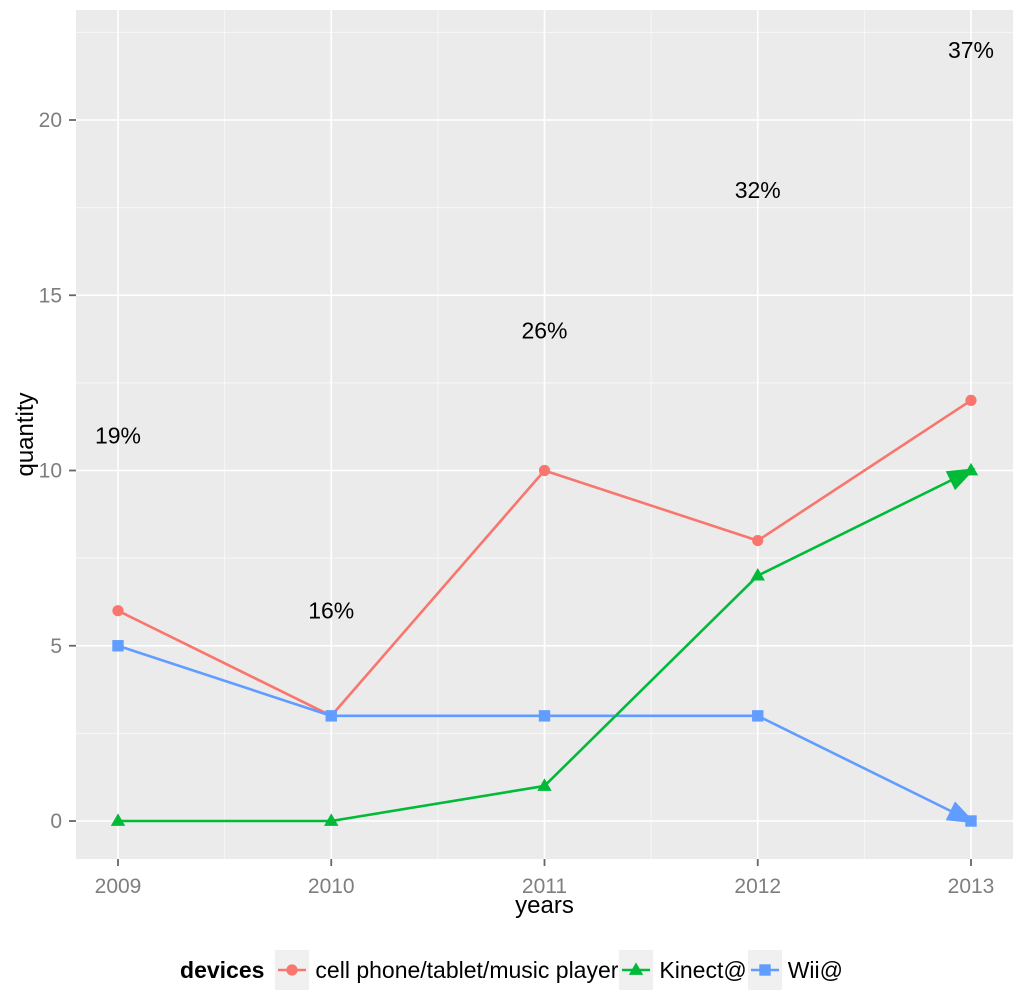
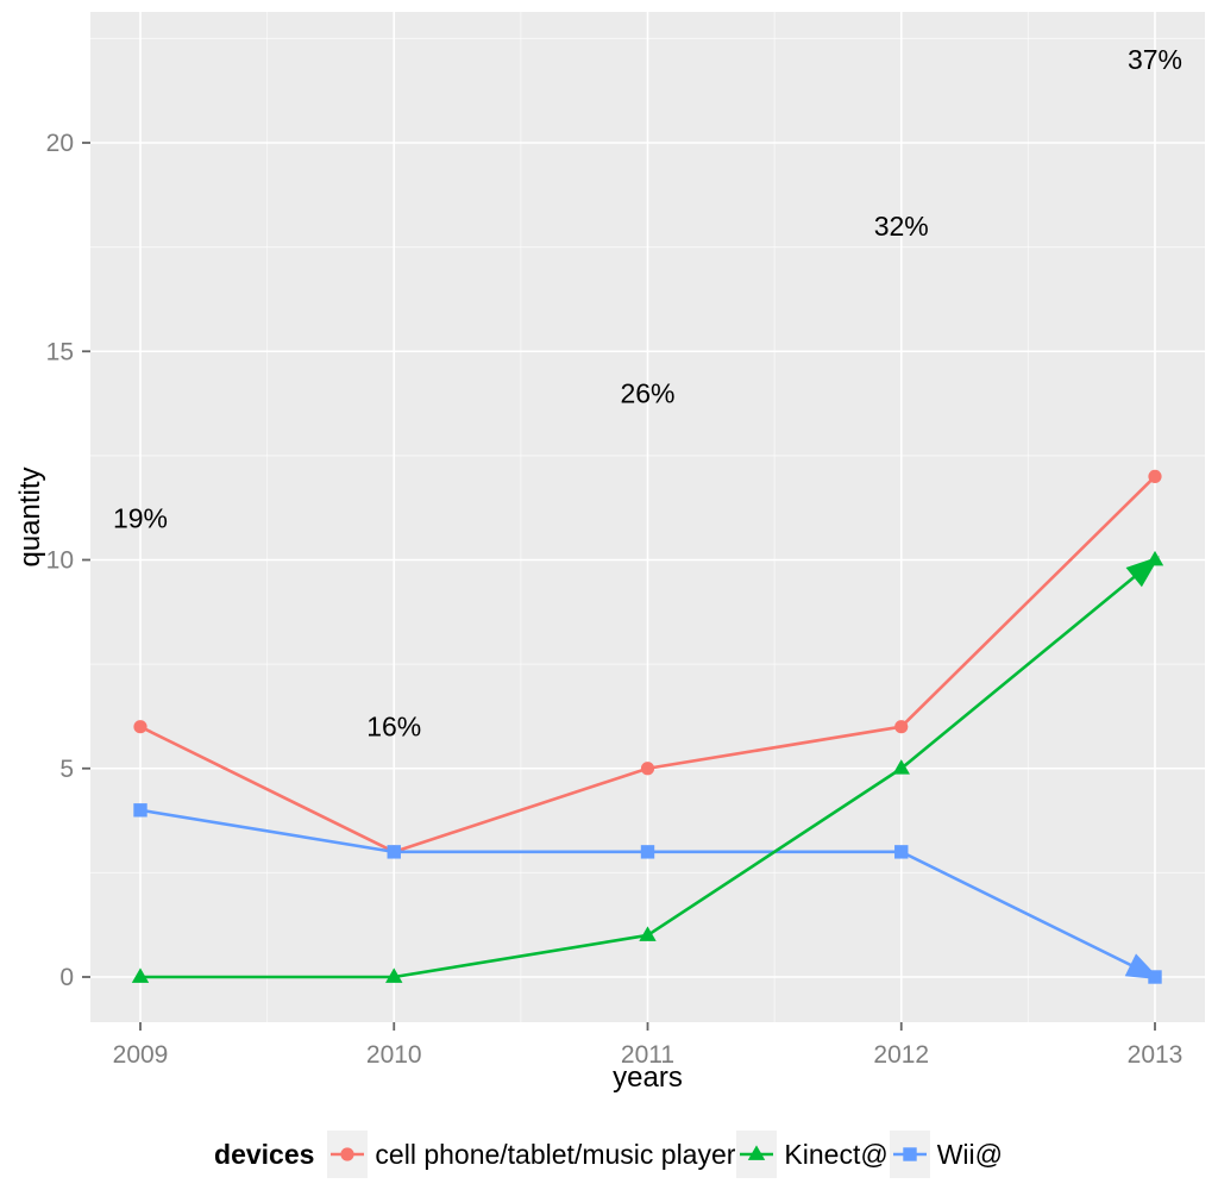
Wii@/2009: 5 -> 4
cell phone/tablet/music player/2011: 10 -> 5
cell phone/tablet/music player/2012: 8 -> 6
Kinect@/2012: 7 -> 5
